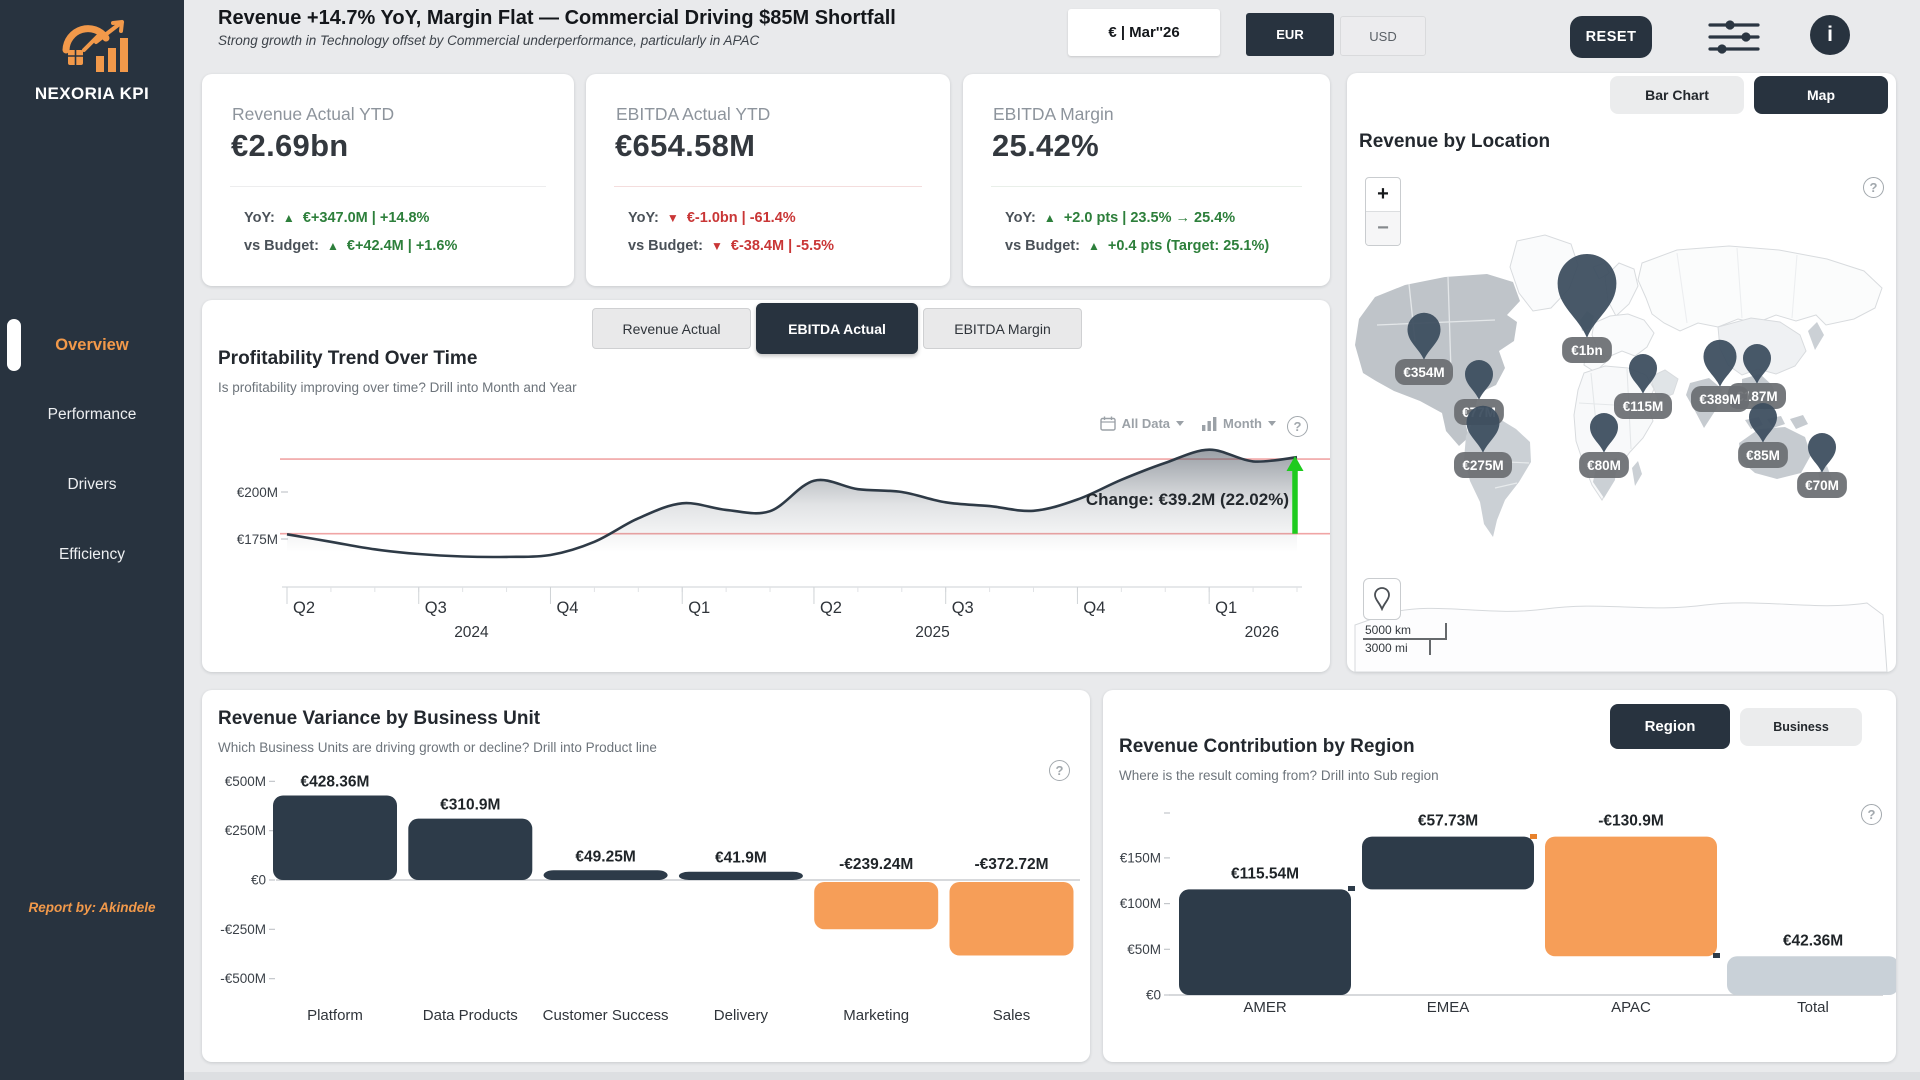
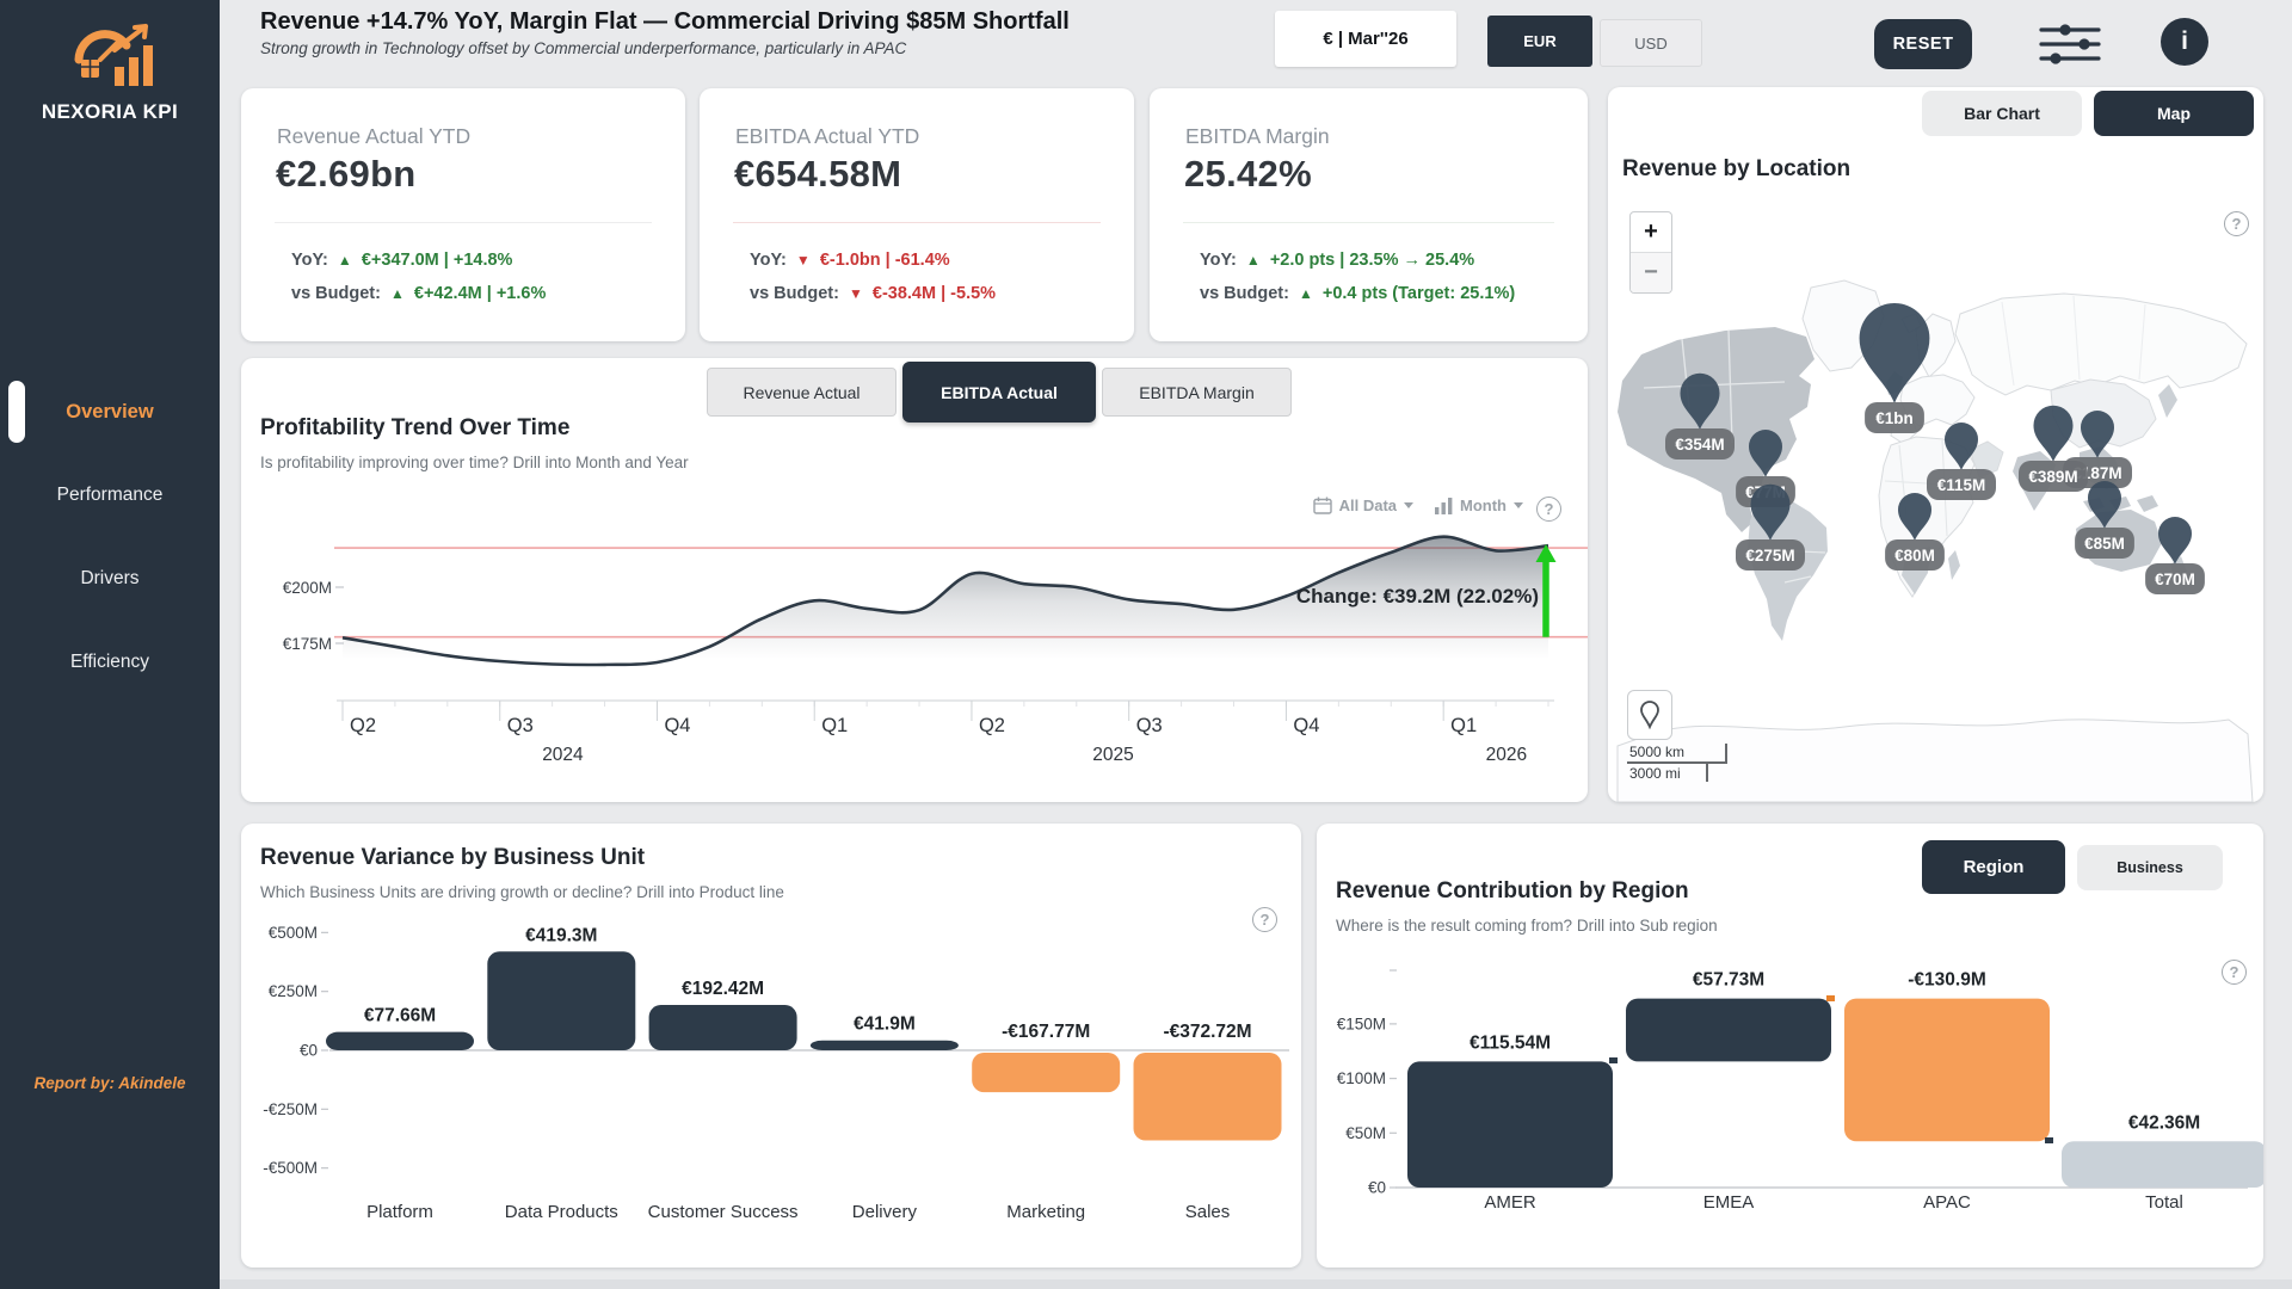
Revenue Variance by Business Unit/Platform: €428.36M -> €77.66M
Revenue Variance by Business Unit/Data Products: €310.9M -> €419.3M
Revenue Variance by Business Unit/Customer Success: €49.25M -> €192.42M
Revenue Variance by Business Unit/Marketing: -€239.24M -> -€167.77M
